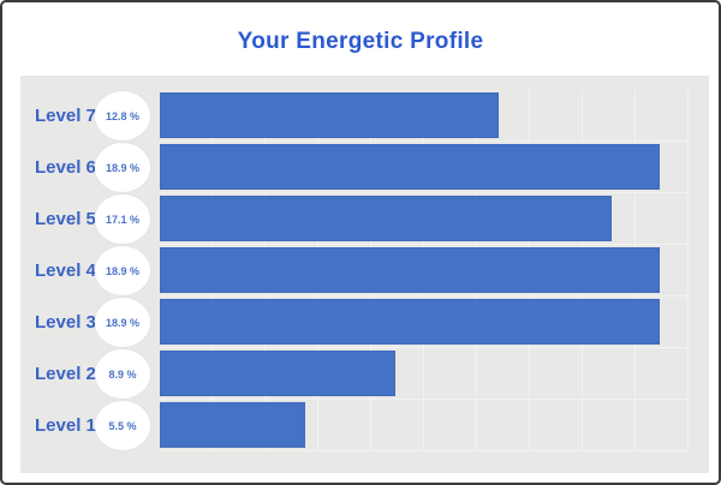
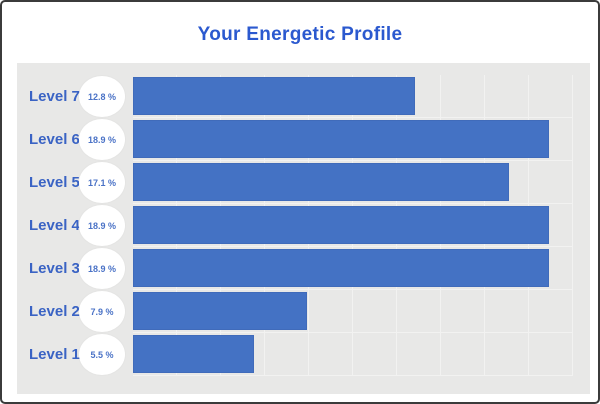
Level 2: 8.9 -> 7.9
